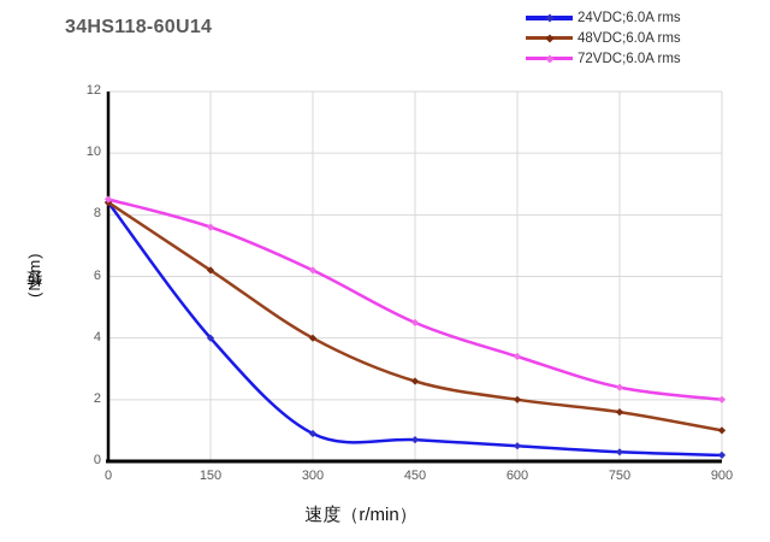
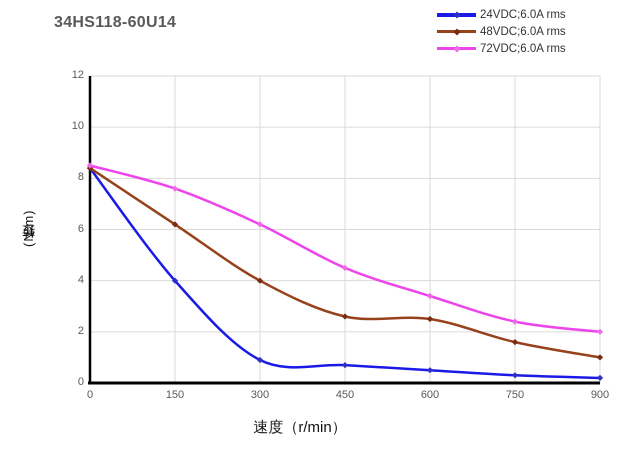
48VDC;6.0A rms/600: 2.0 -> 2.5
